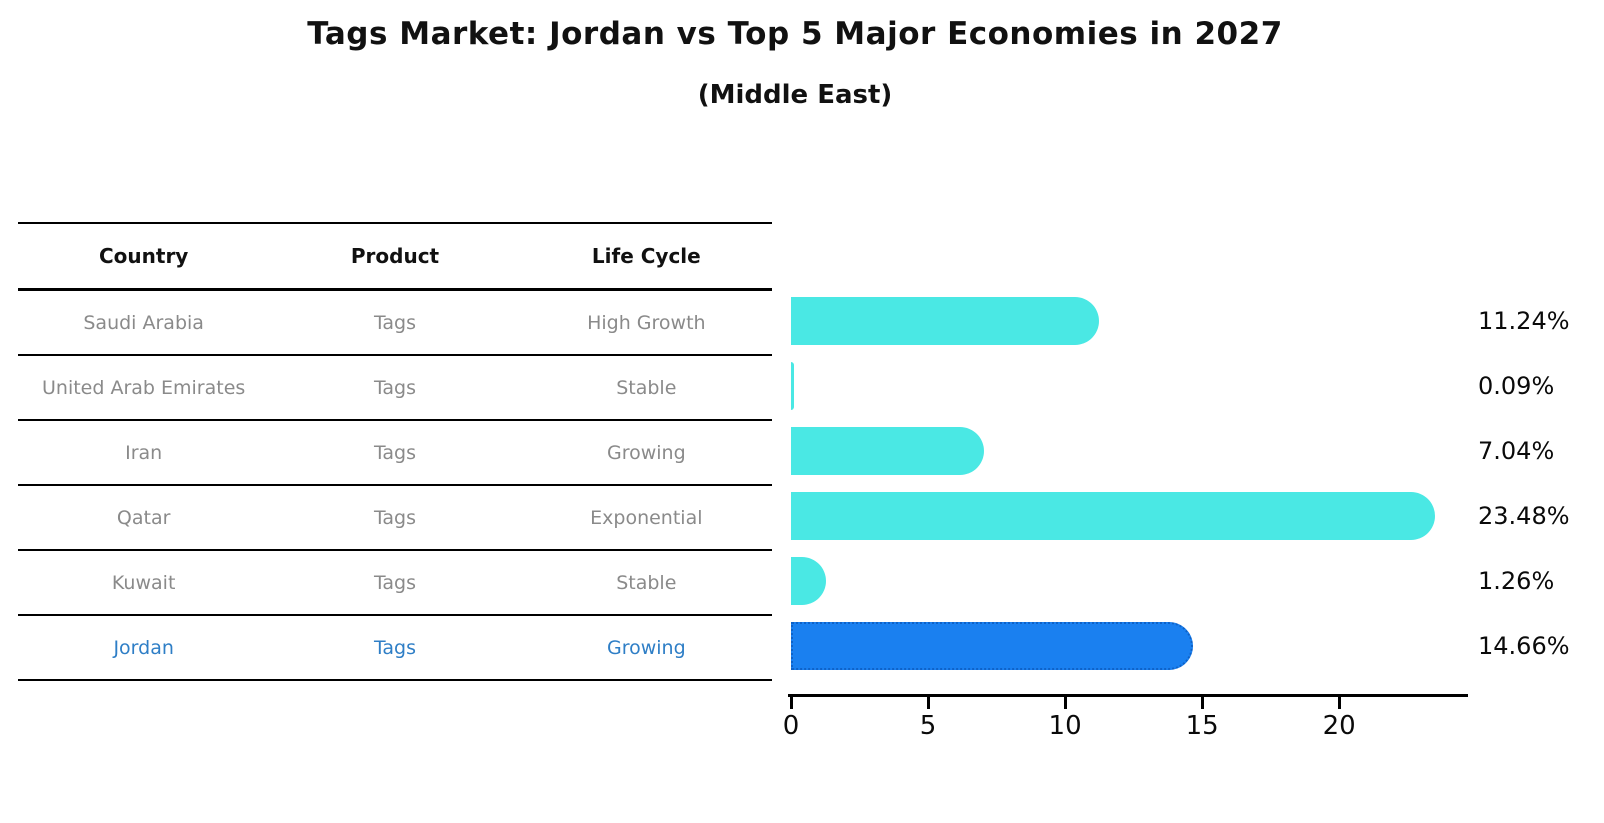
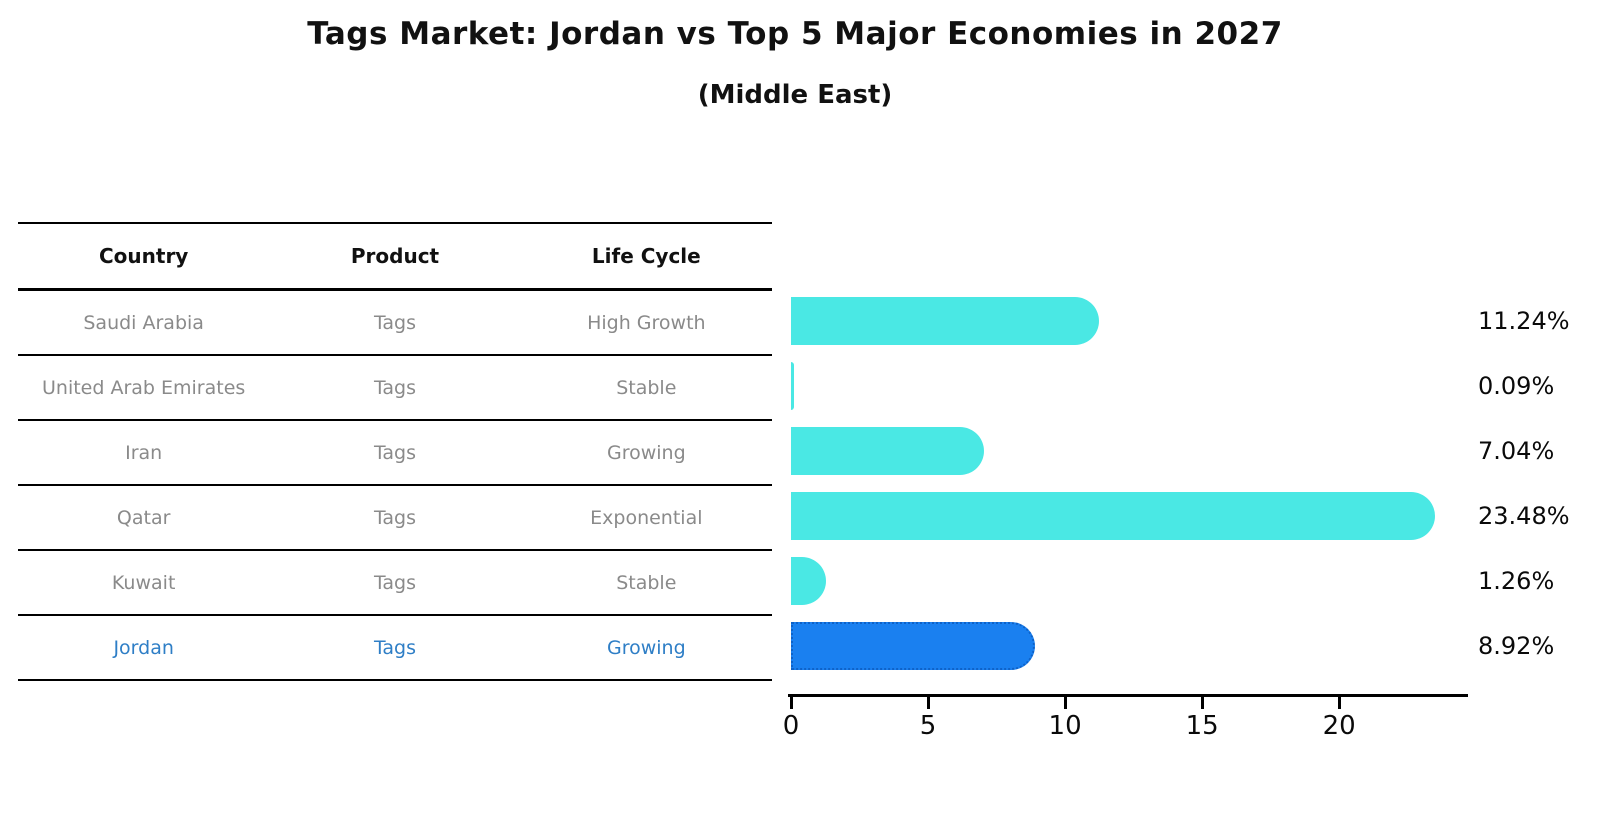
Jordan: 14.66% -> 8.92%
